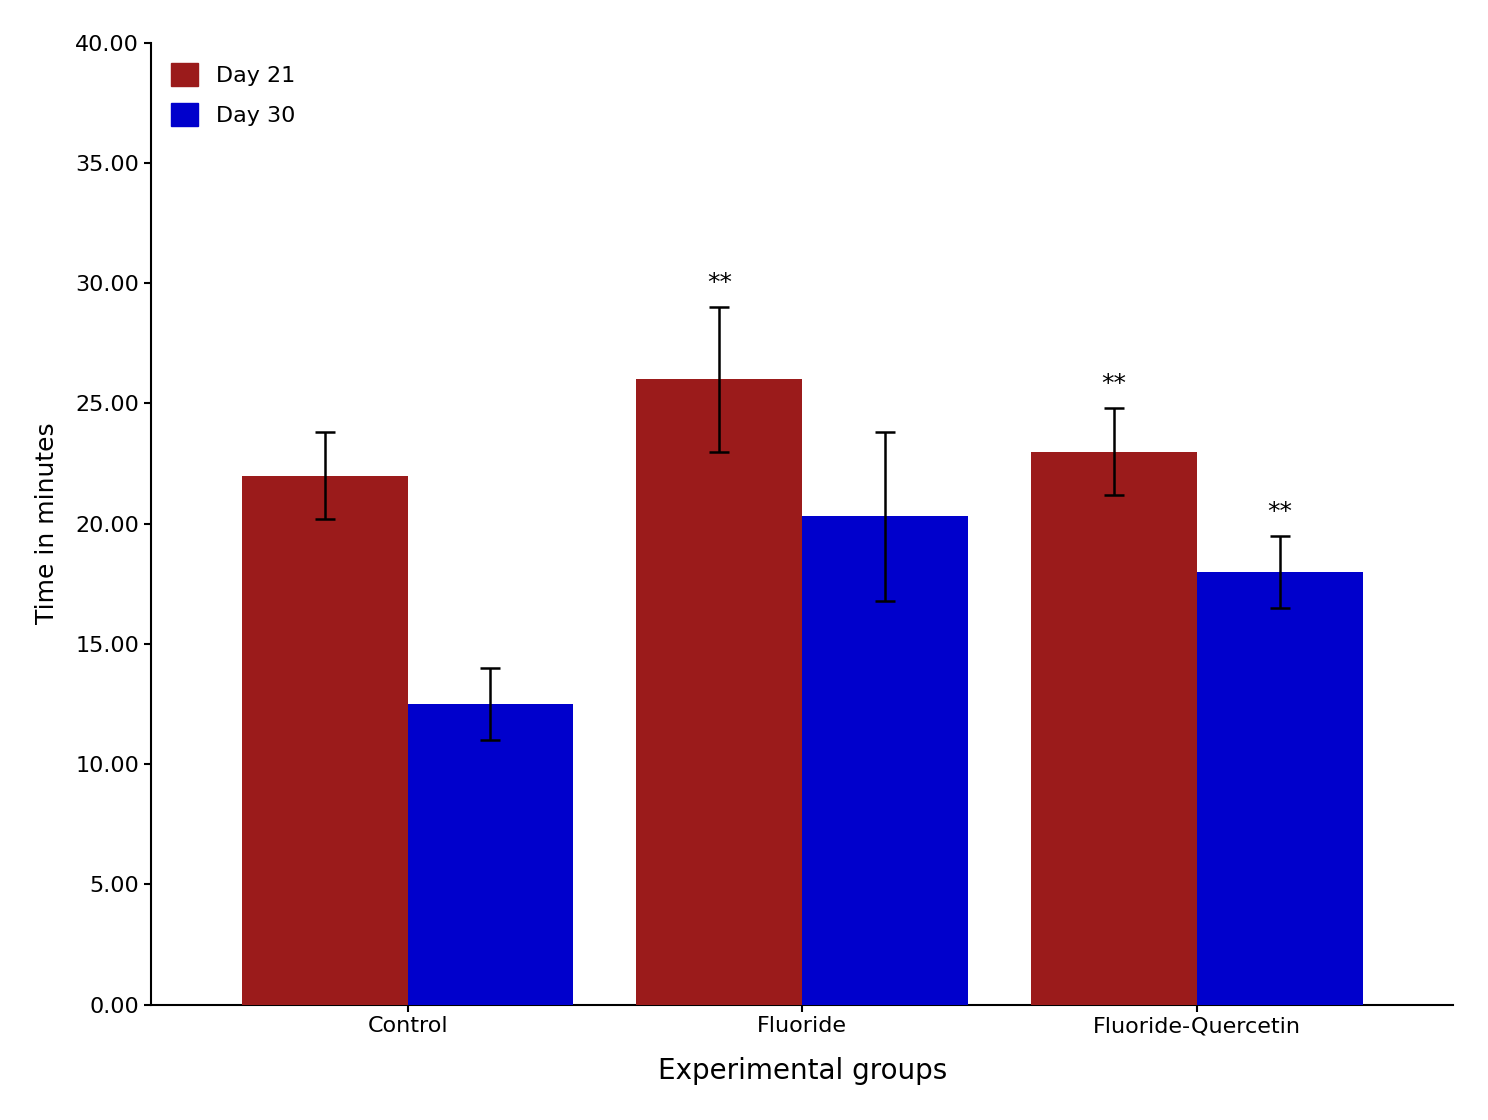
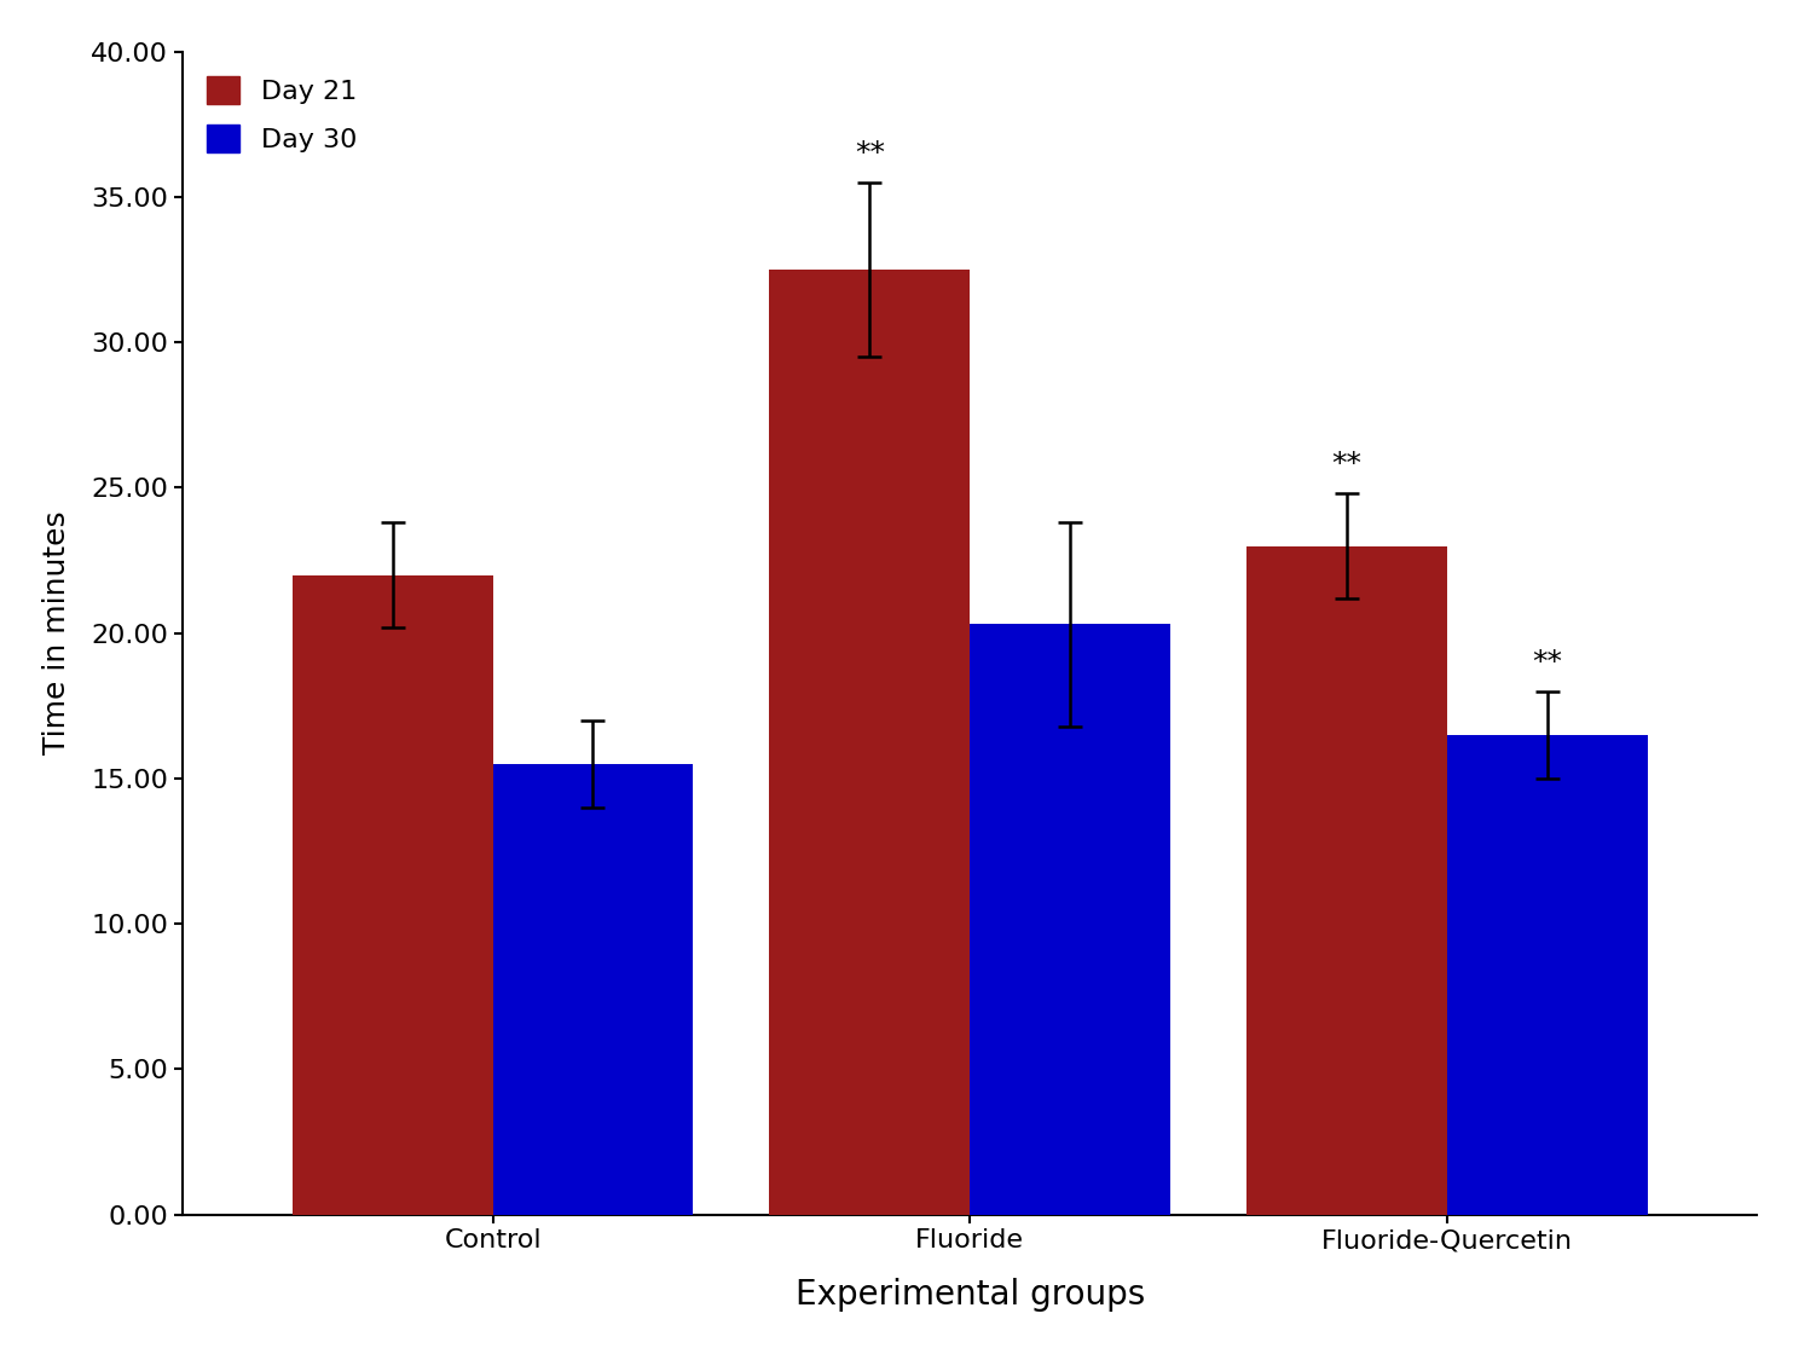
Day 30/Control: 12.5 -> 15.5
Day 21/Fluoride: 26.0 -> 32.5
Day 30/Fluoride-Quercetin: 18.0 -> 16.5
